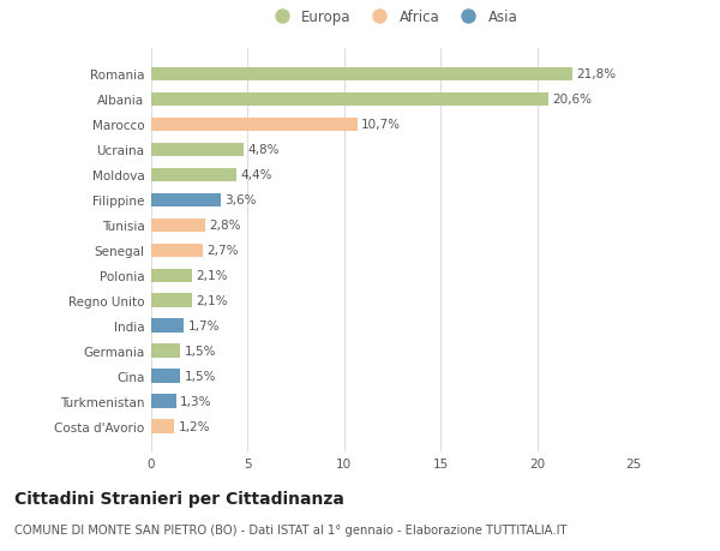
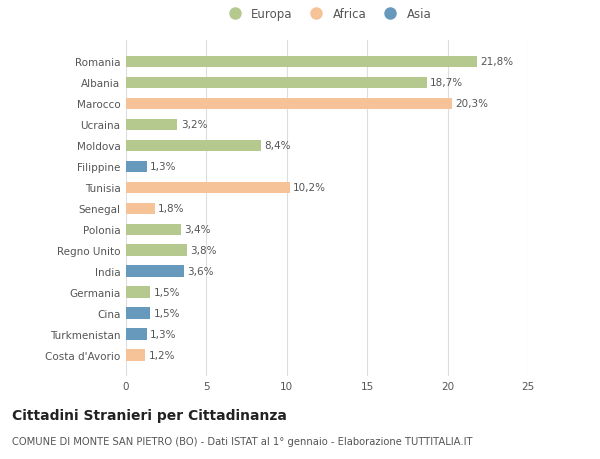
Albania: 20,6% -> 18,7%
Marocco: 10,7% -> 20,3%
Ucraina: 4,8% -> 3,2%
Moldova: 4,4% -> 8,4%
Filippine: 3,6% -> 1,3%
Tunisia: 2,8% -> 10,2%
Senegal: 2,7% -> 1,8%
Polonia: 2,1% -> 3,4%
Regno Unito: 2,1% -> 3,8%
India: 1,7% -> 3,6%
